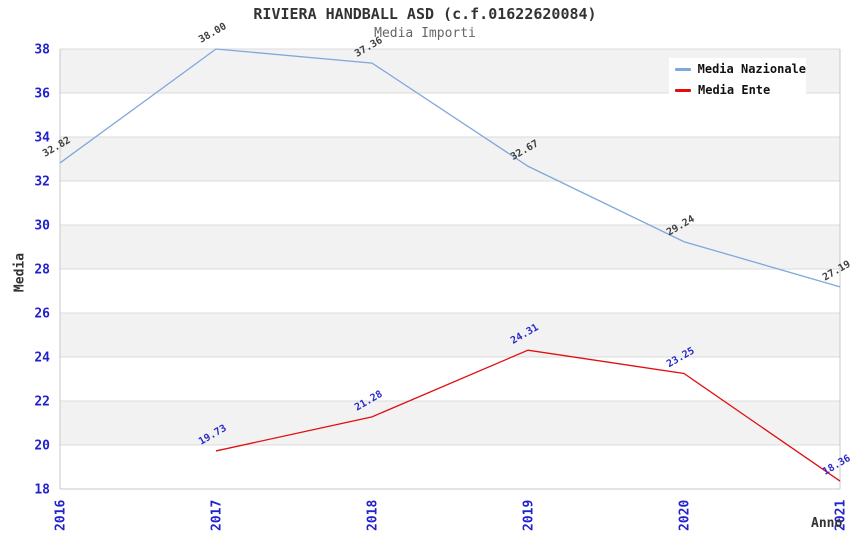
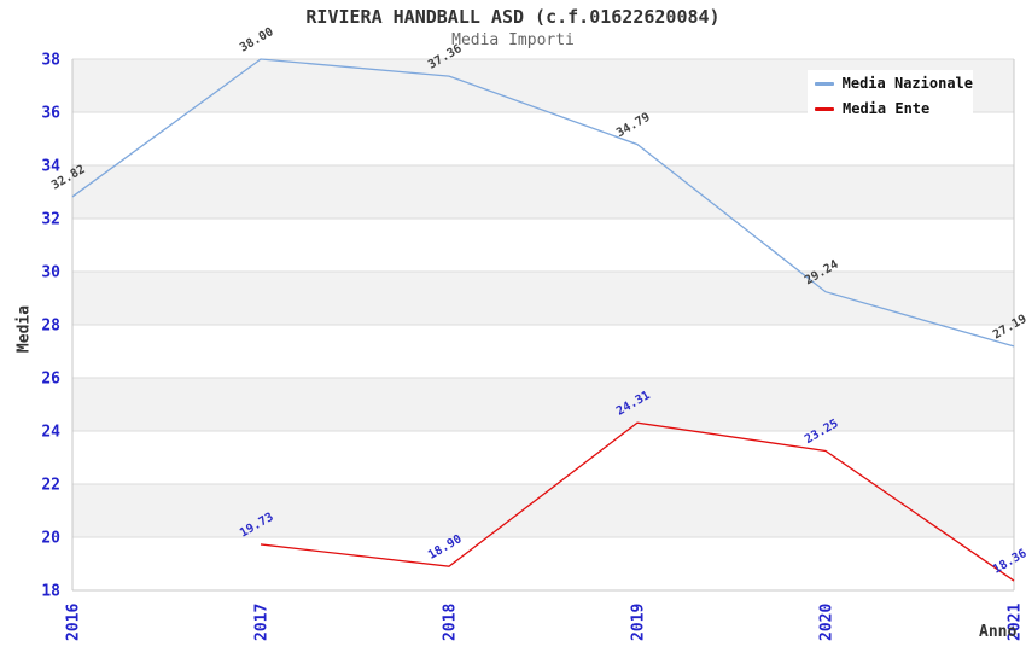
Media Ente/2018: 21.28 -> 18.90
Media Nazionale/2019: 32.67 -> 34.79
